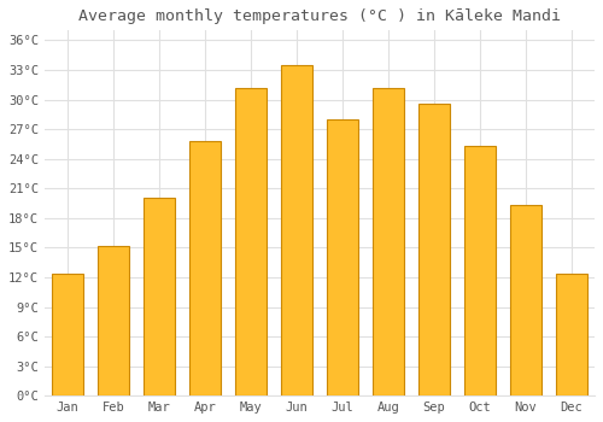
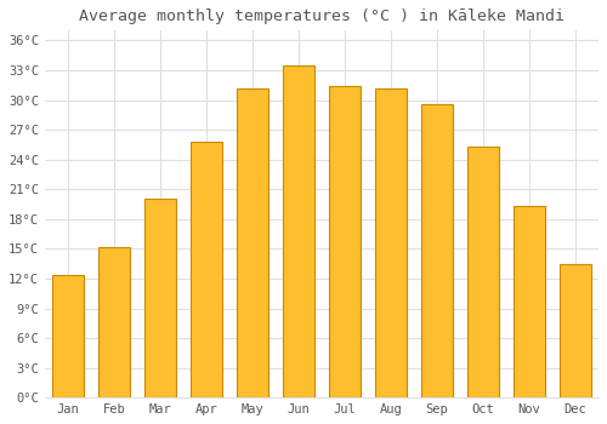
Jul: 28.0°C -> 31.4°C
Dec: 12.4°C -> 13.5°C
